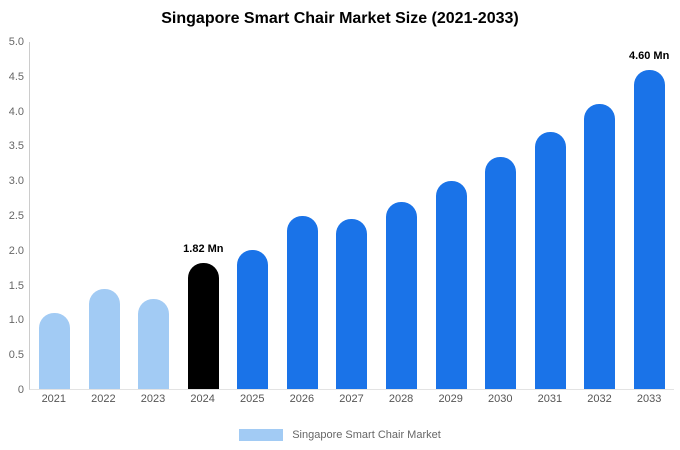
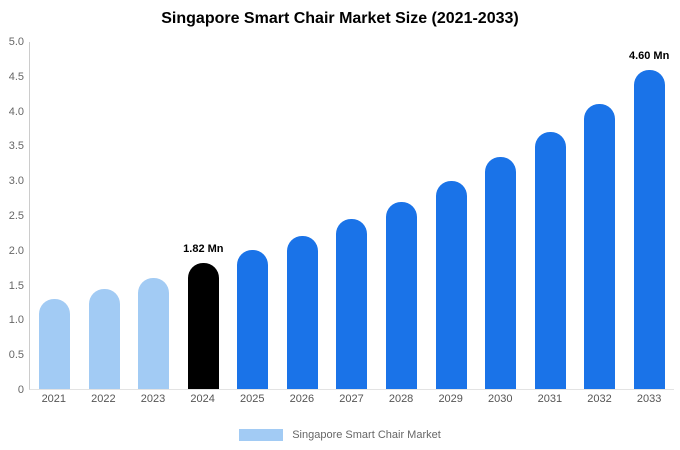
2021: 1.1 -> 1.3
2023: 1.3 -> 1.6
2026: 2.5 -> 2.2
